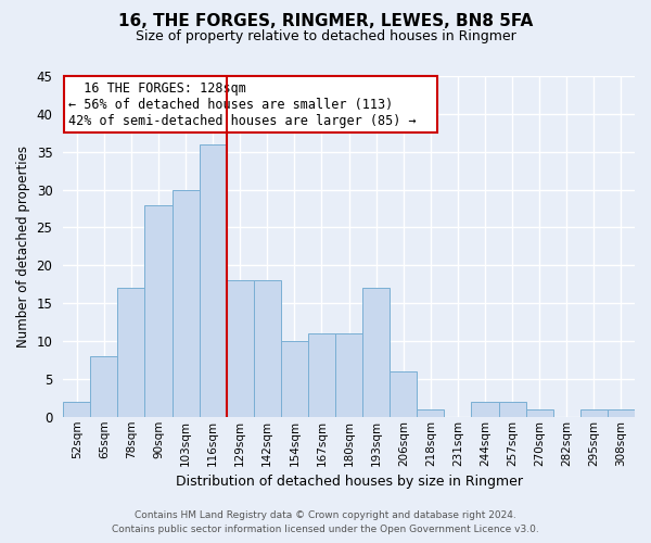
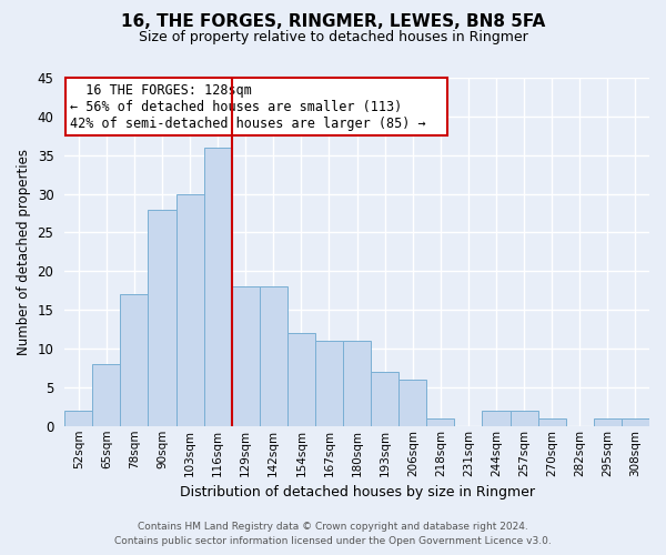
154sqm: 10 -> 12
193sqm: 17 -> 7
